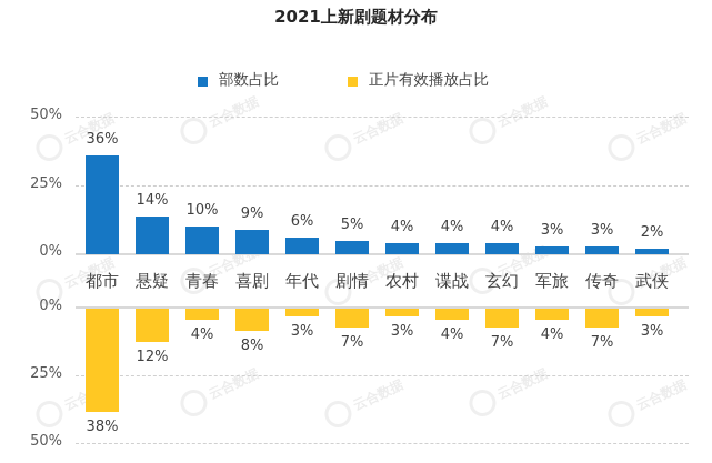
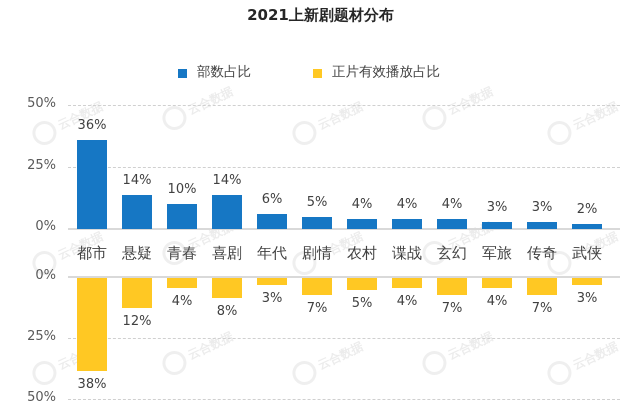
部数占比/喜剧: 9% -> 14%
正片有效播放占比/农村: 3% -> 5%
